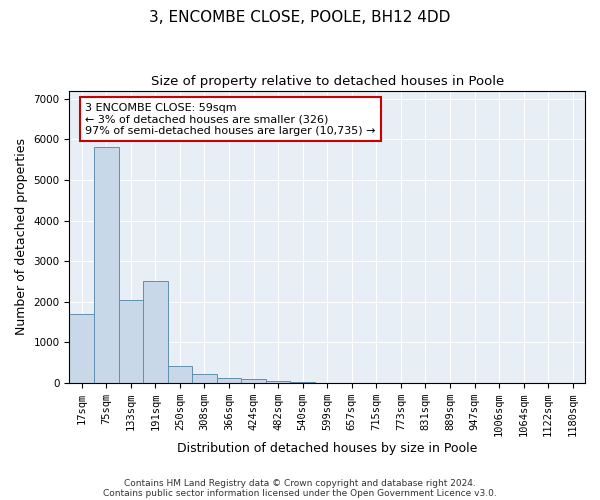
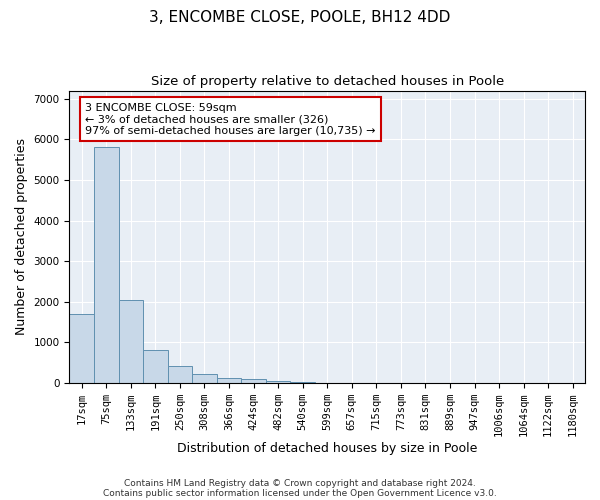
191sqm: 2500 -> 800
